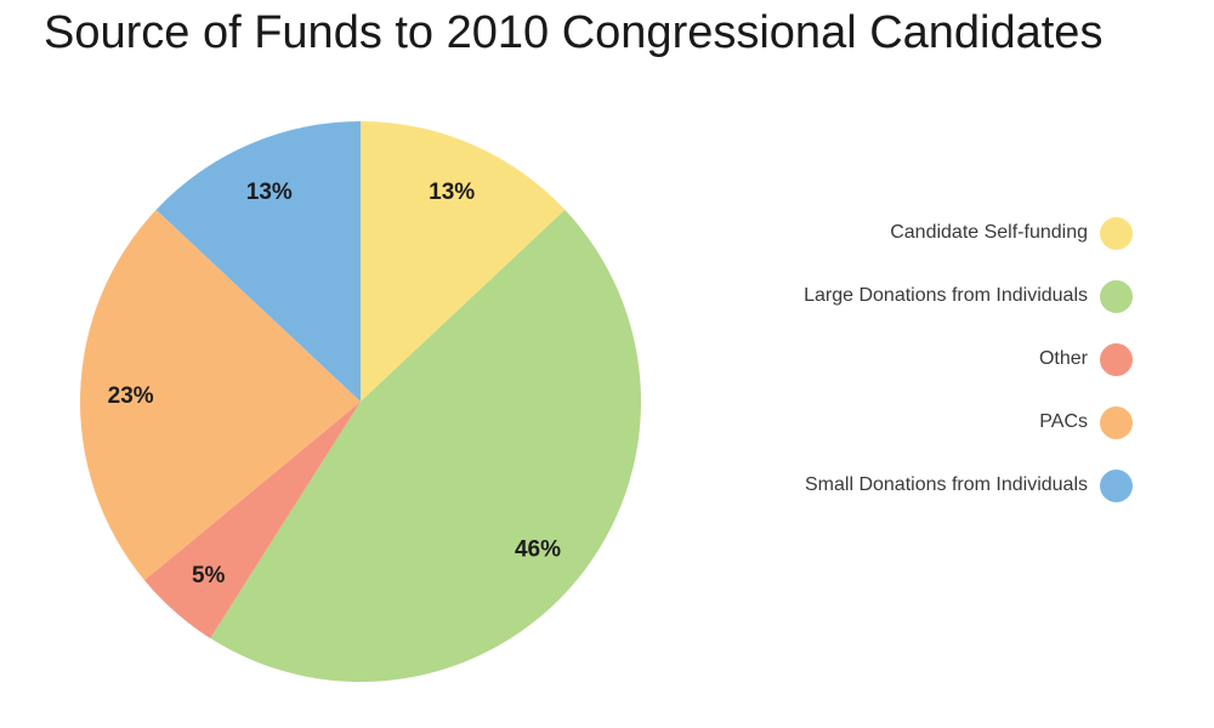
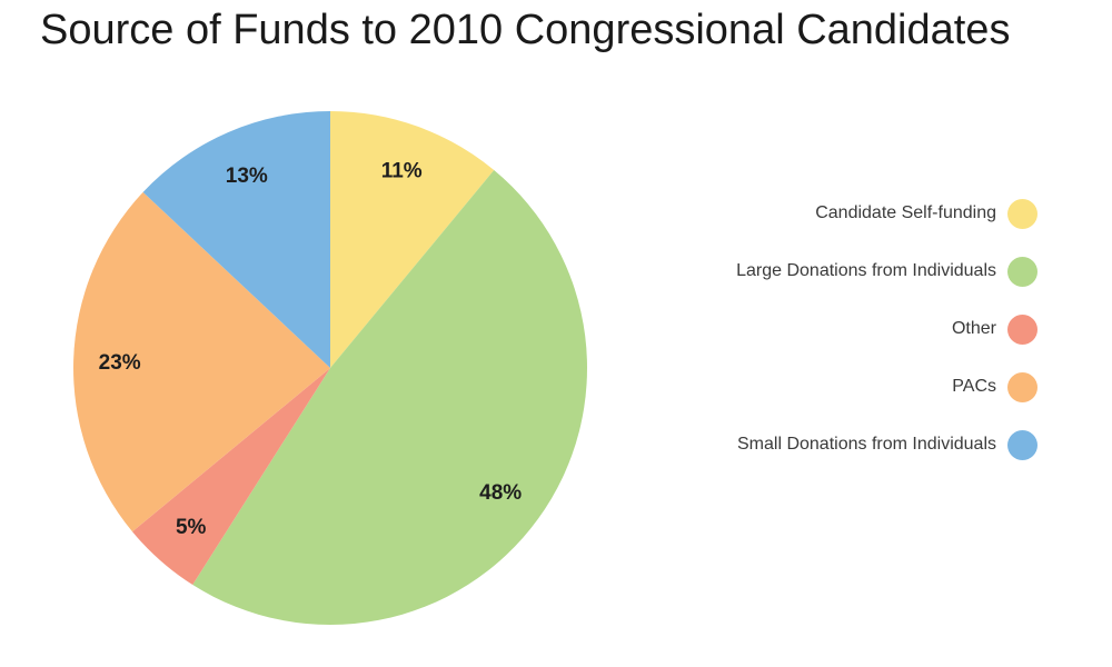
Candidate Self-funding: 13% -> 11%
Large Donations from Individuals: 46% -> 48%
